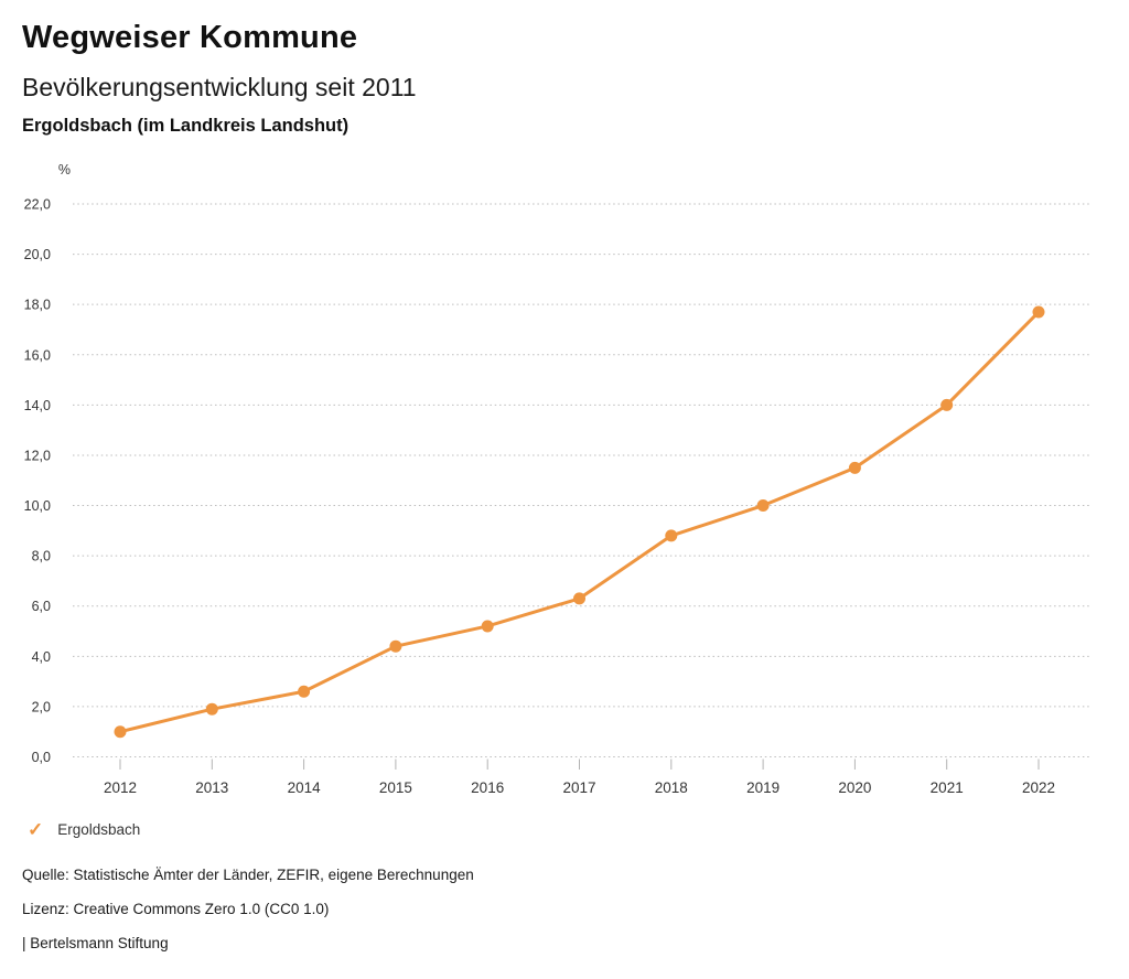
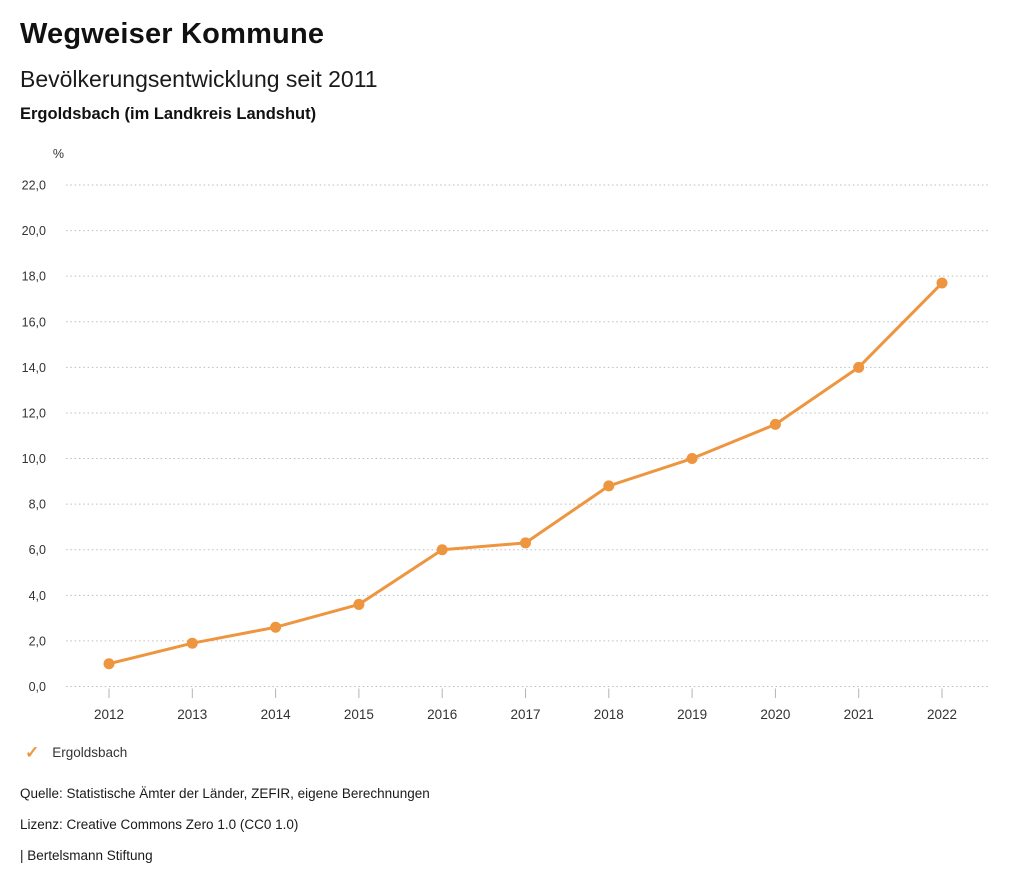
2015: 4,4 -> 3,6
2016: 5,2 -> 6,0
